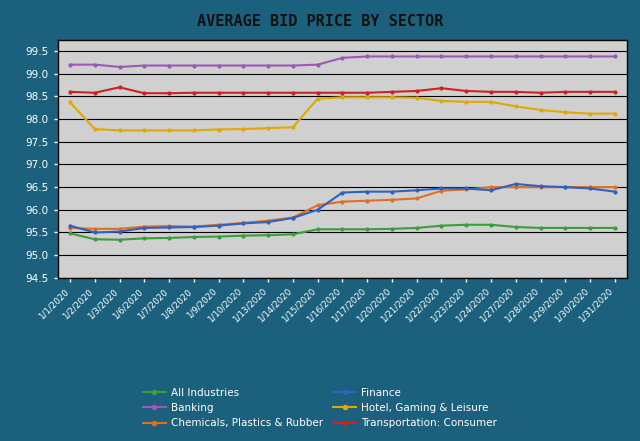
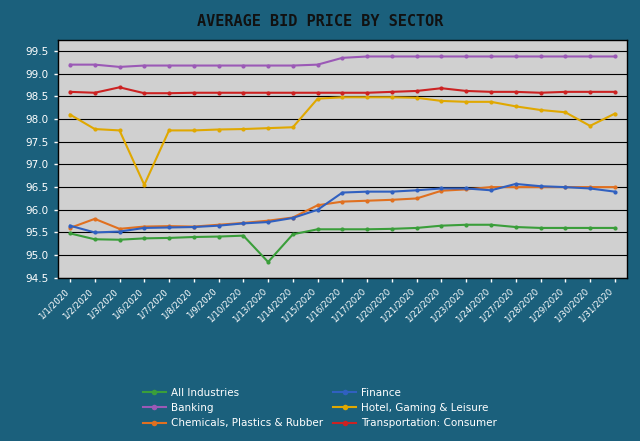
Hotel, Gaming & Leisure/1/1/2020: 98.37 -> 98.10
Chemicals, Plastics & Rubber/1/2/2020: 95.58 -> 95.80
Hotel, Gaming & Leisure/1/6/2020: 97.75 -> 96.55
All Industries/1/13/2020: 95.44 -> 94.85
Hotel, Gaming & Leisure/1/30/2020: 98.12 -> 97.85
